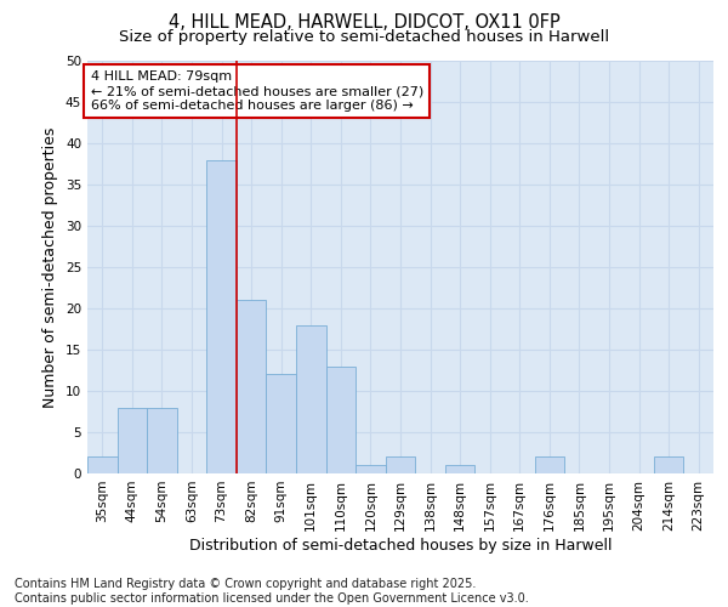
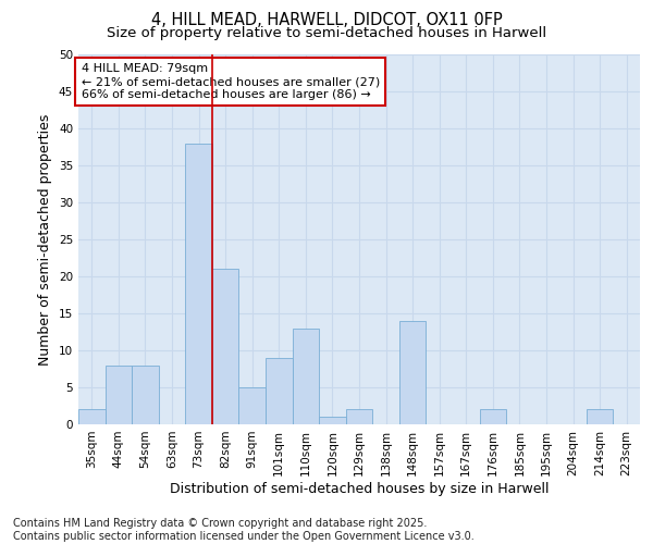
91sqm: 12 -> 5
101sqm: 18 -> 9
148sqm: 1 -> 14
